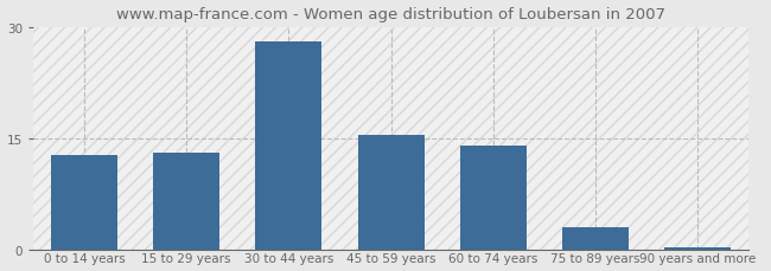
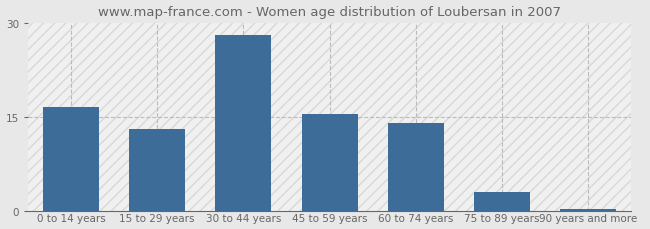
0 to 14 years: 12.8 -> 16.5
